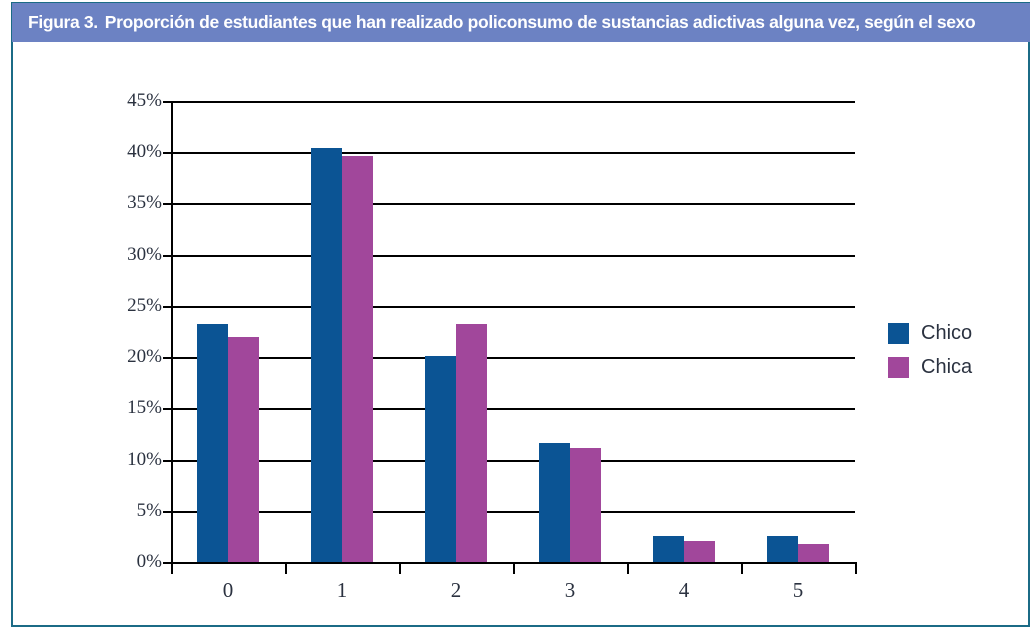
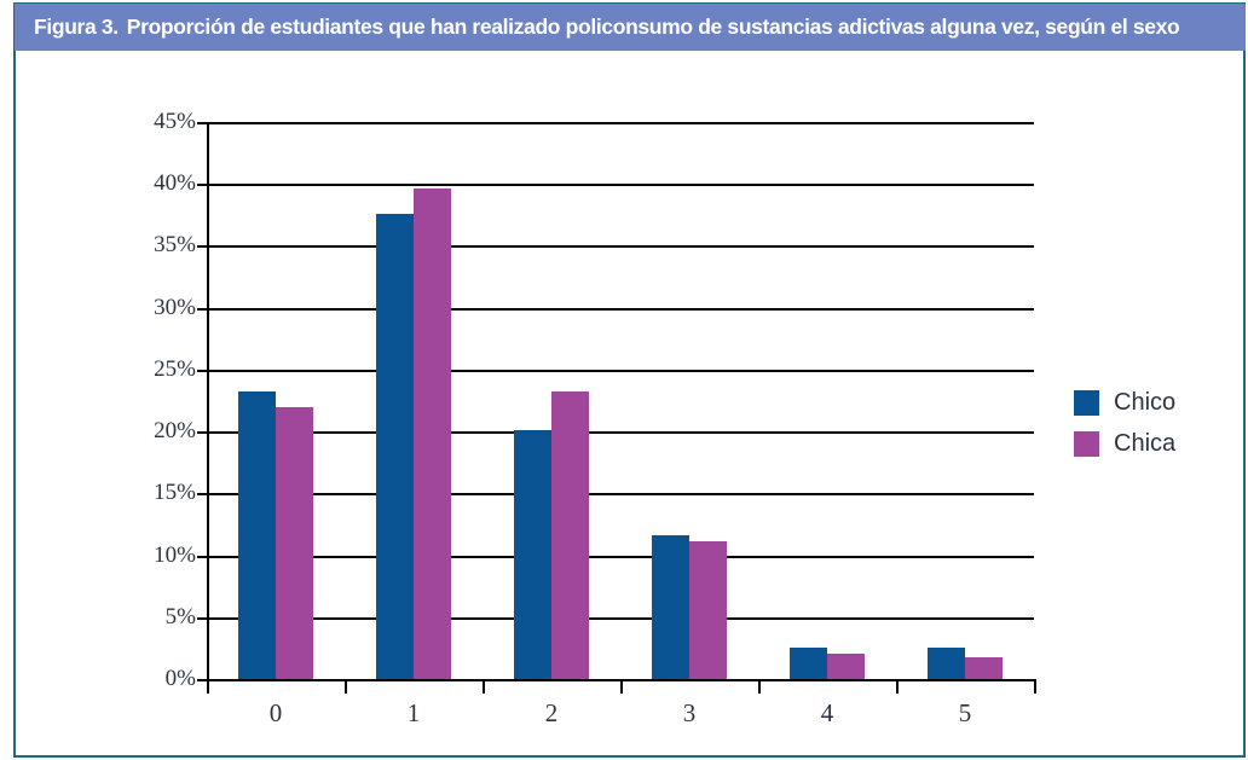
Chico/1: 40.4% -> 37.6%
